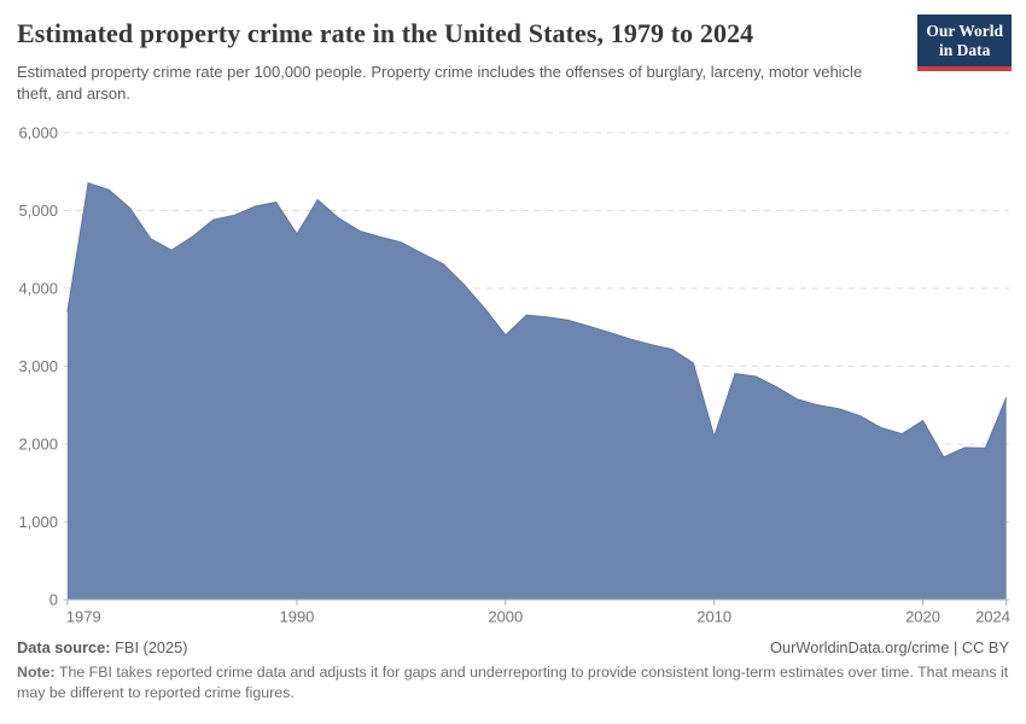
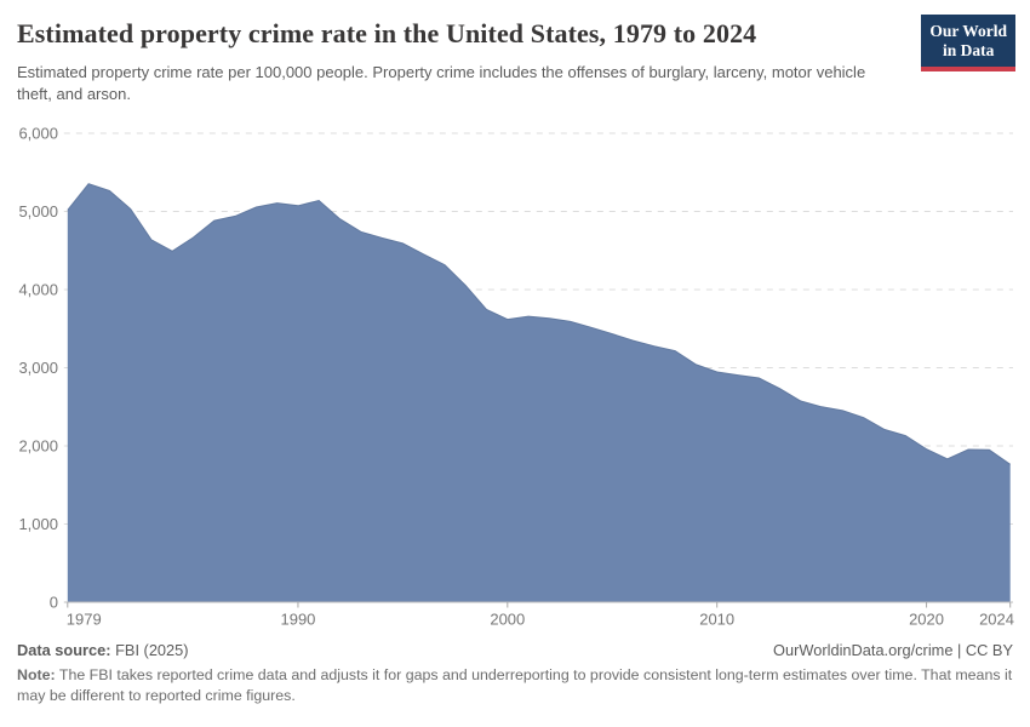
1979: 3700 -> 5000
1990: 4700 -> 5100
2000: 3400 -> 3600
2010: 2100 -> 2900
2020: 2300 -> 2000
2024: 2600 -> 1800
